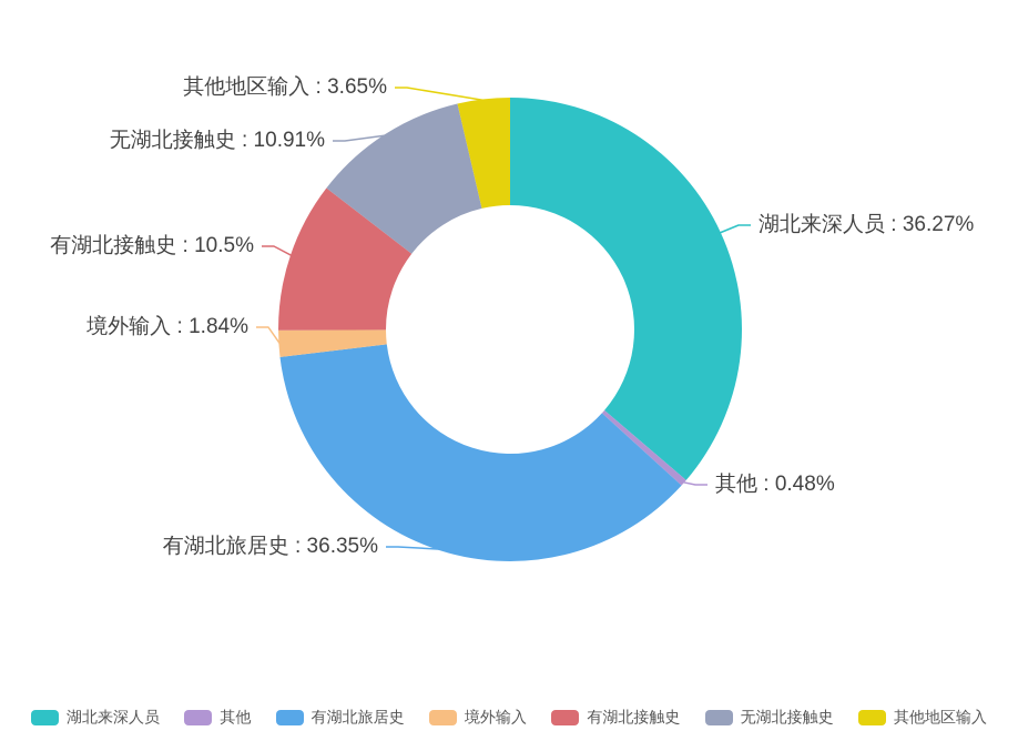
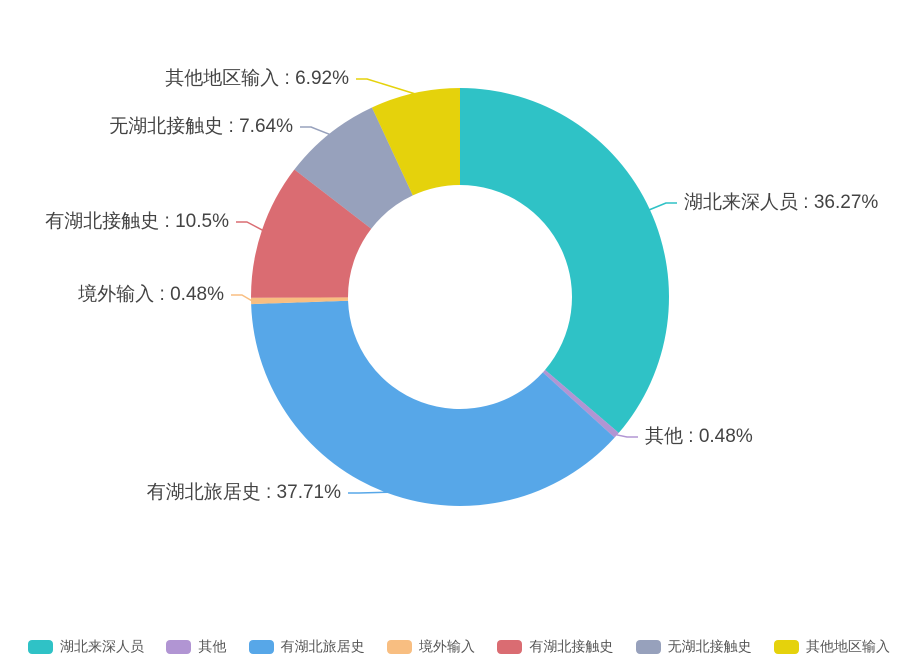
有湖北旅居史: 36.35% -> 37.71%
境外输入: 1.84% -> 0.48%
无湖北接触史: 10.91% -> 7.64%
其他地区输入: 3.65% -> 6.92%
